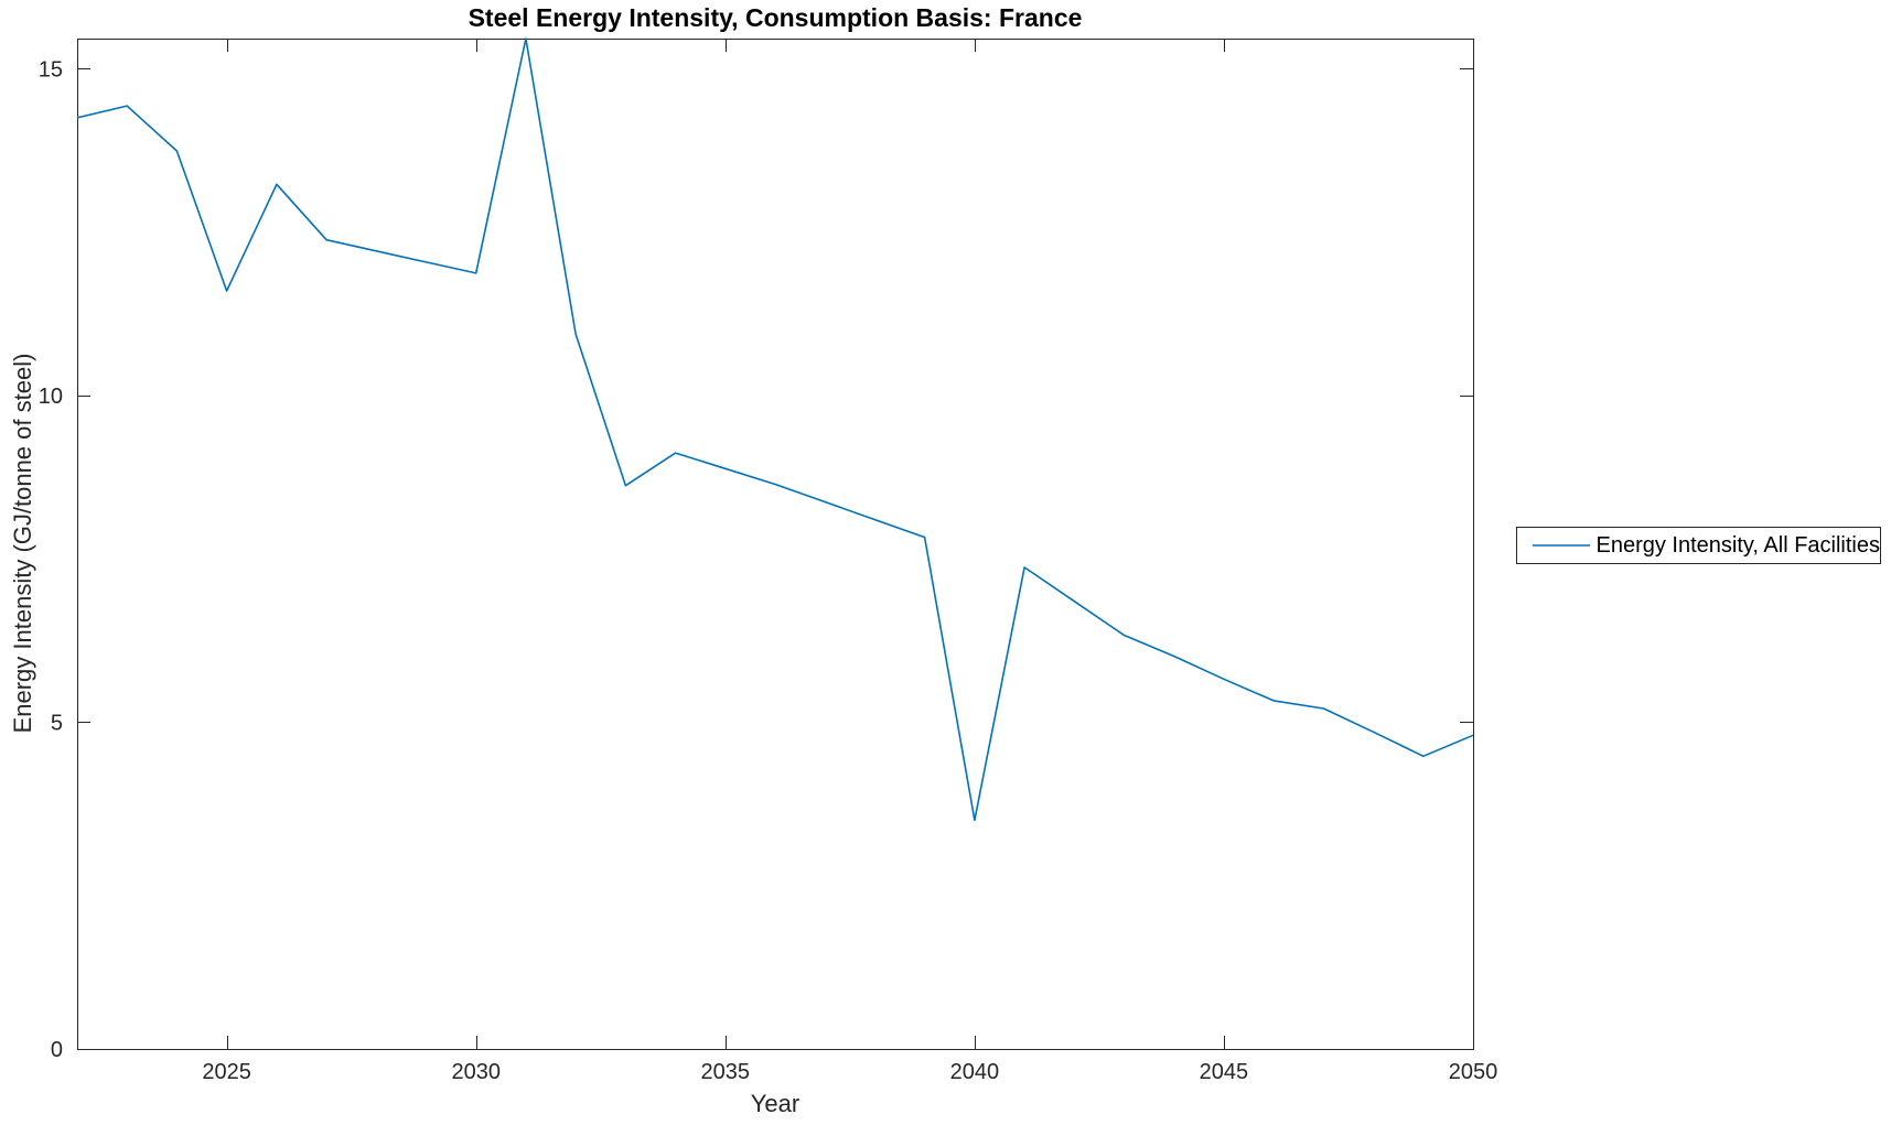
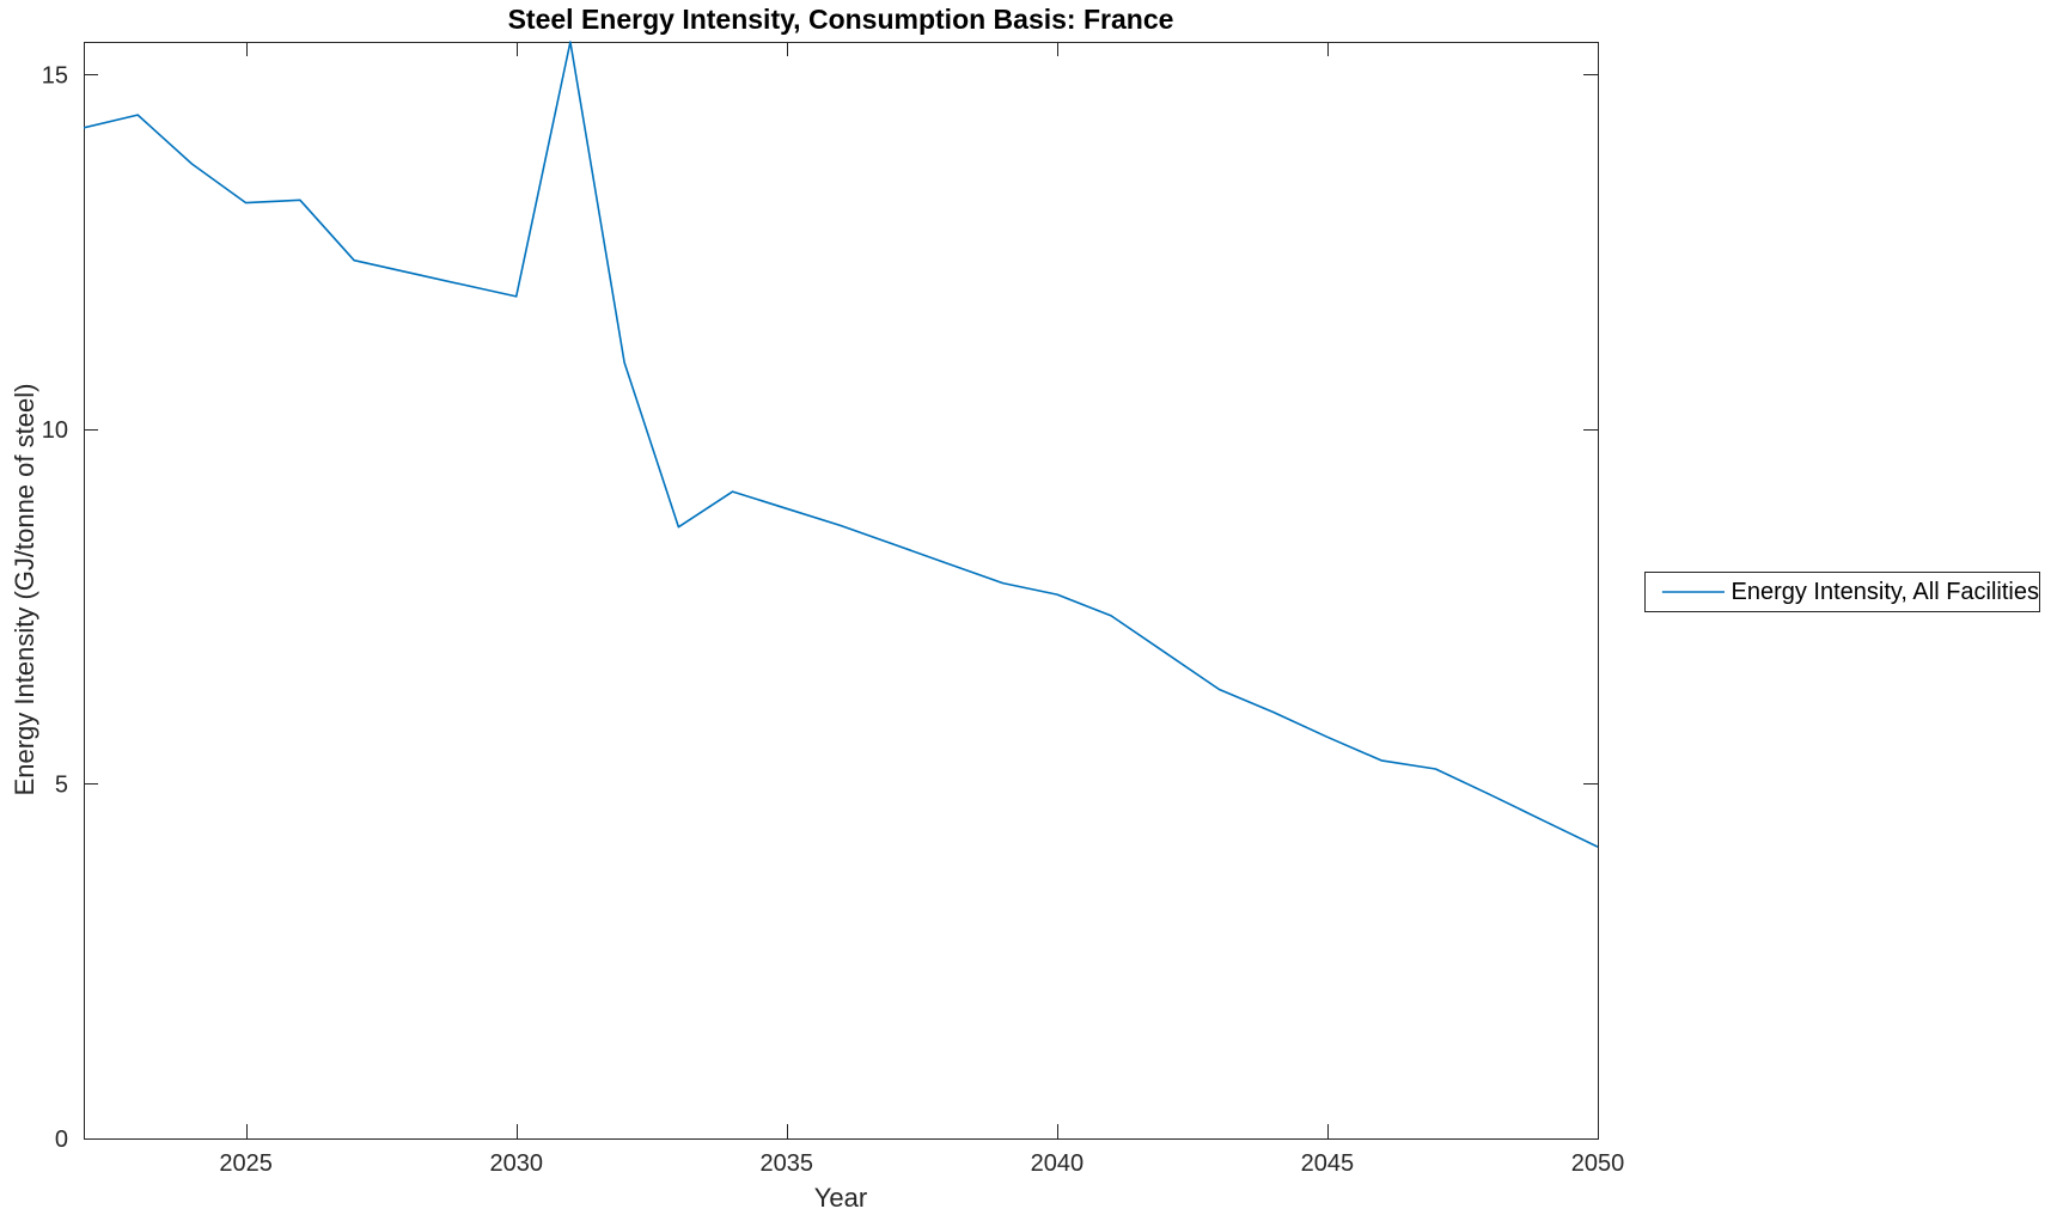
2025: 11.6 -> 13.2
2040: 3.5 -> 7.7
2050: 4.8 -> 4.1
